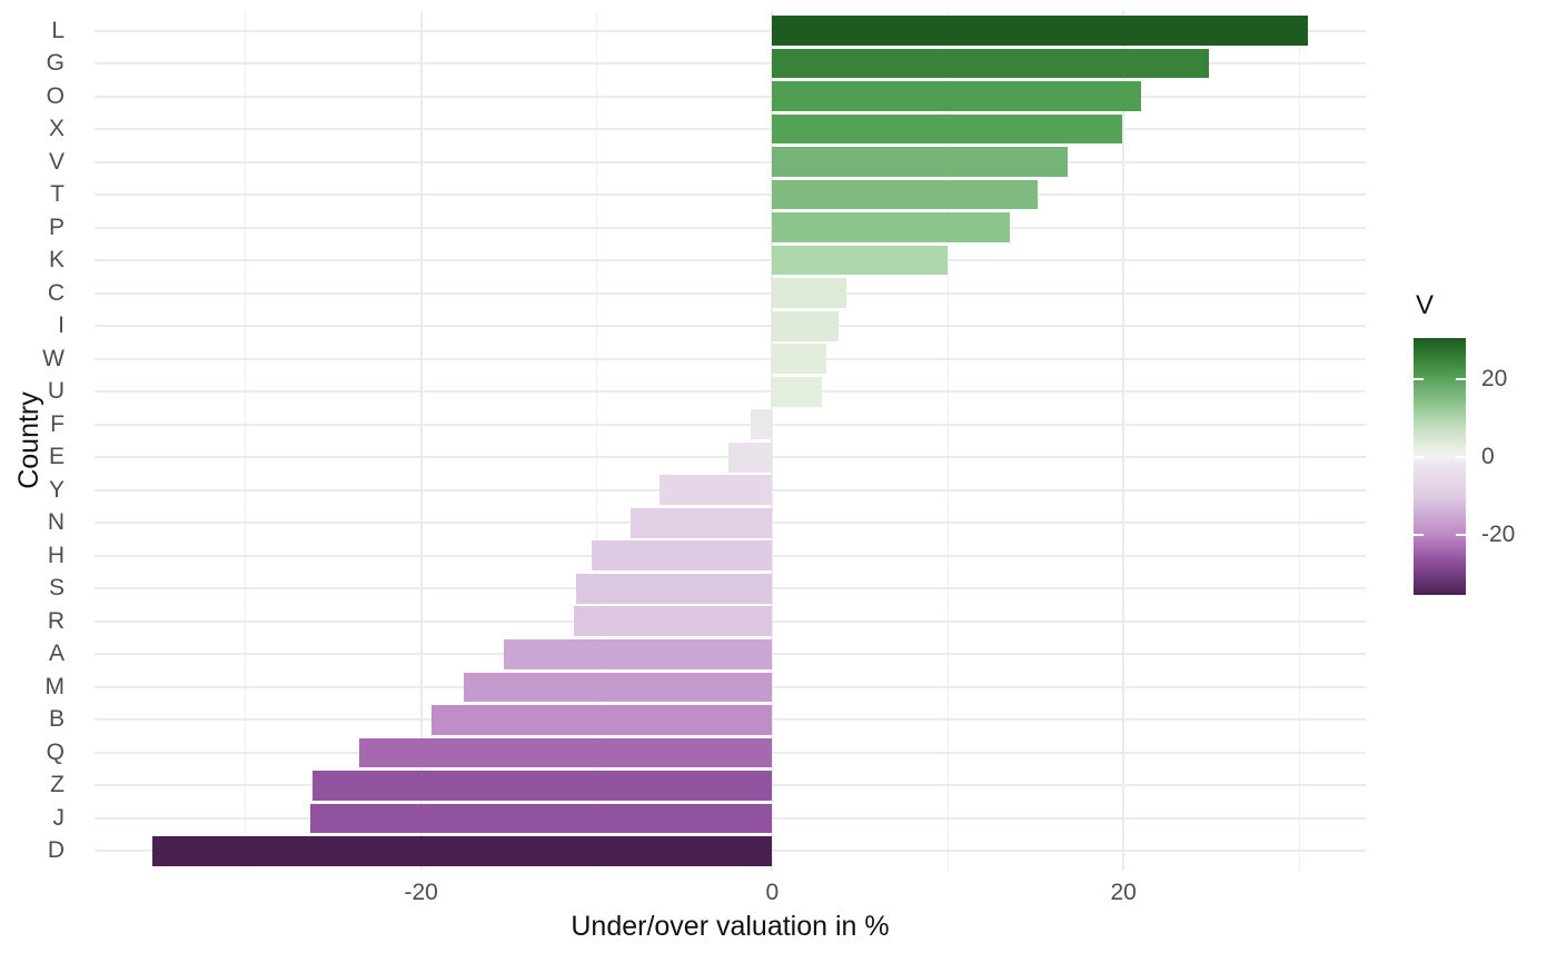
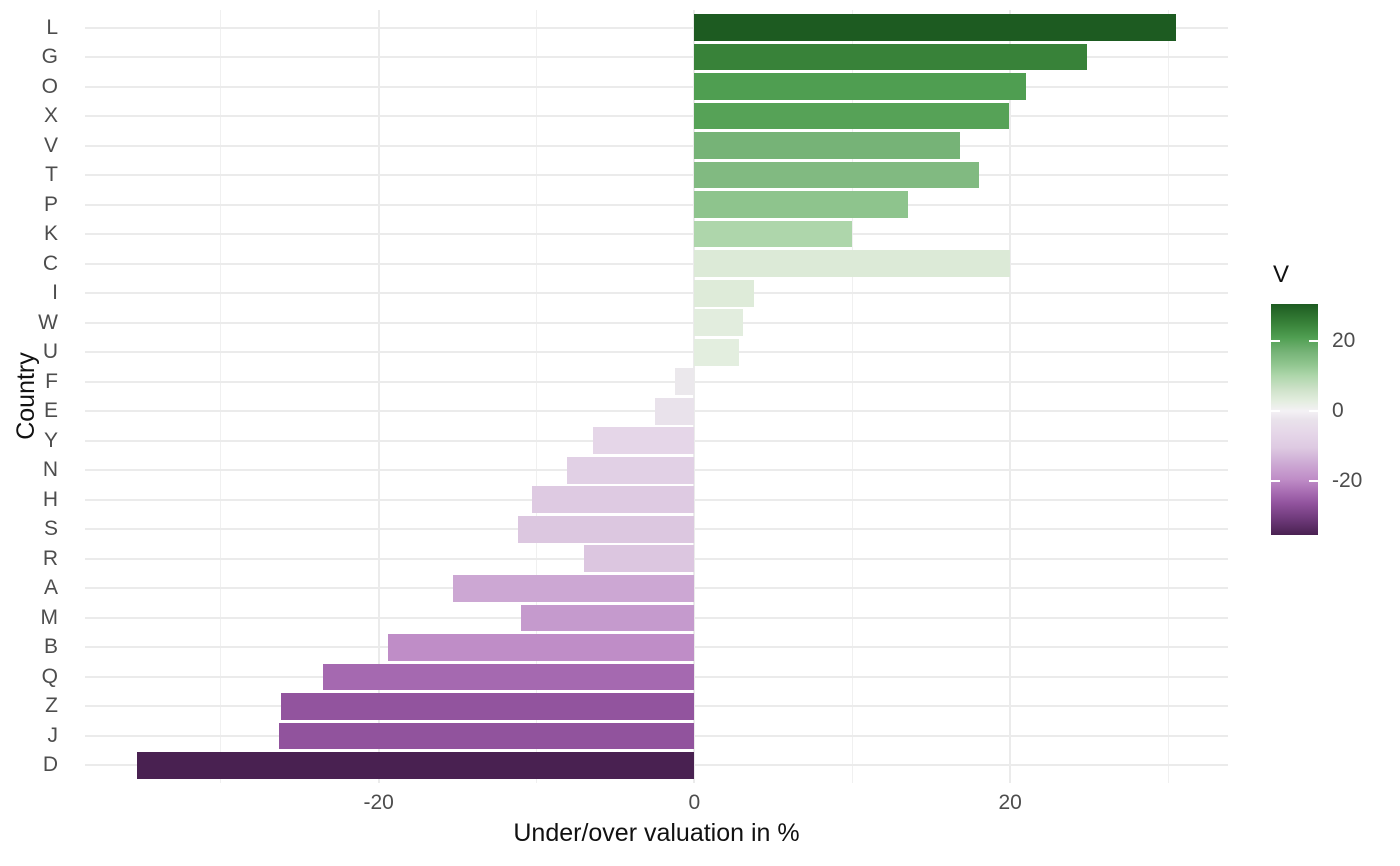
T: 15 -> 18
C: 4 -> 20
R: -11 -> -7
M: -18 -> -11
